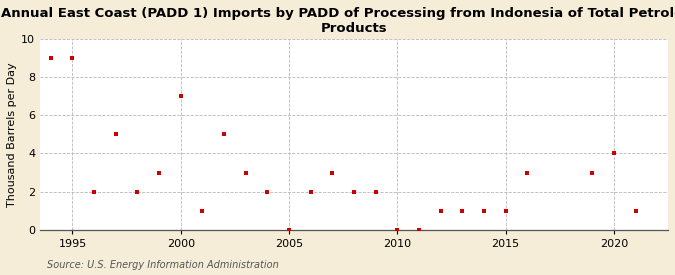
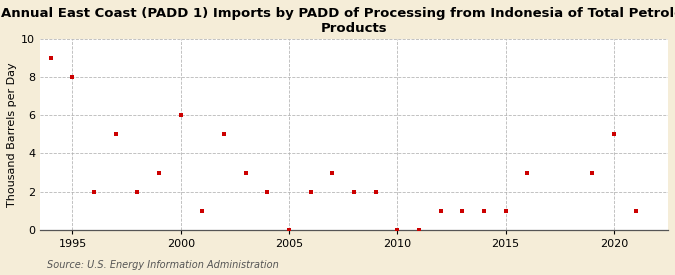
1995: 9 -> 8
2000: 7 -> 6
2020: 4 -> 5
